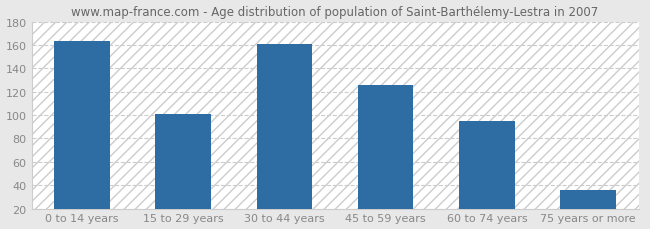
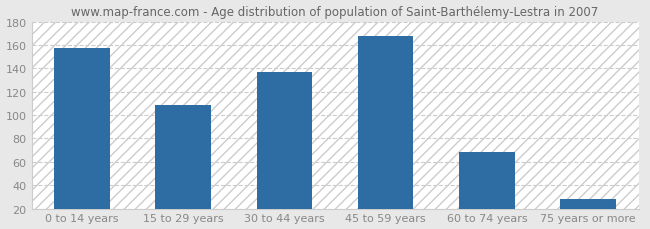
0 to 14 years: 163 -> 157
15 to 29 years: 101 -> 109
30 to 44 years: 161 -> 137
45 to 59 years: 126 -> 168
60 to 74 years: 95 -> 68
75 years or more: 36 -> 28
